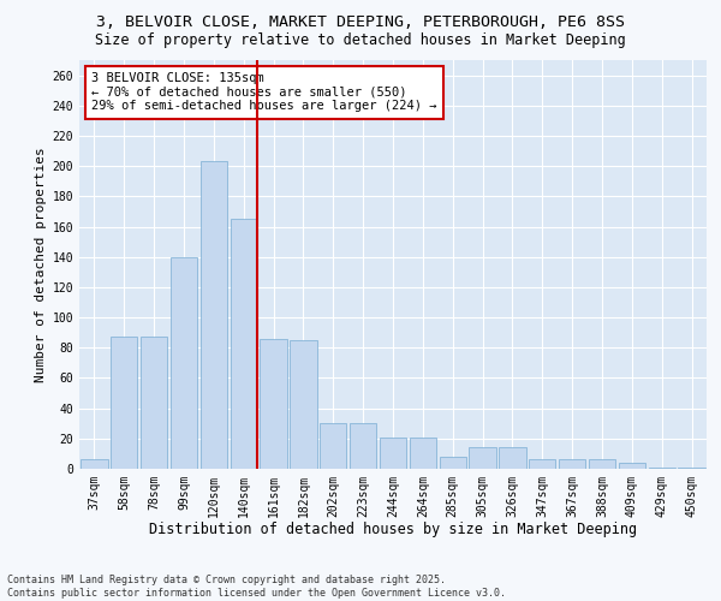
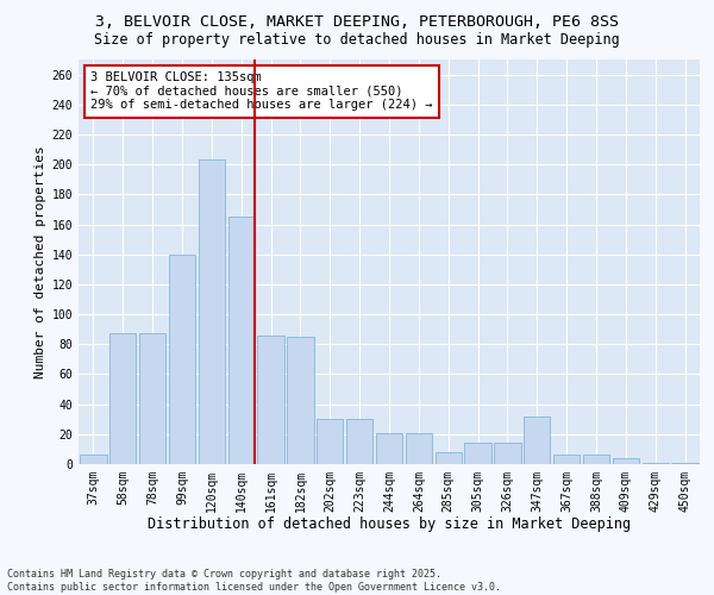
347sqm: 6 -> 32
